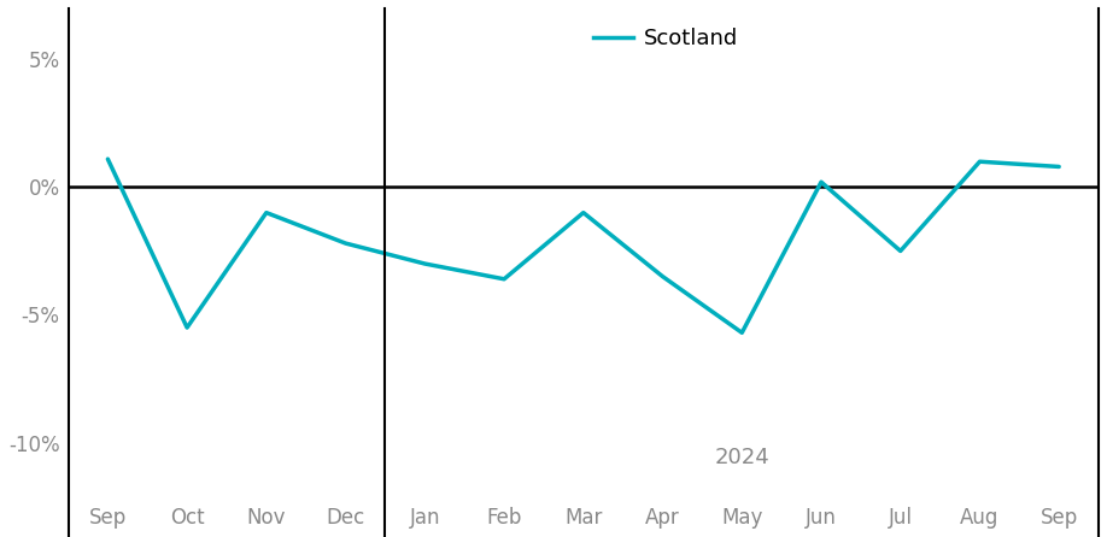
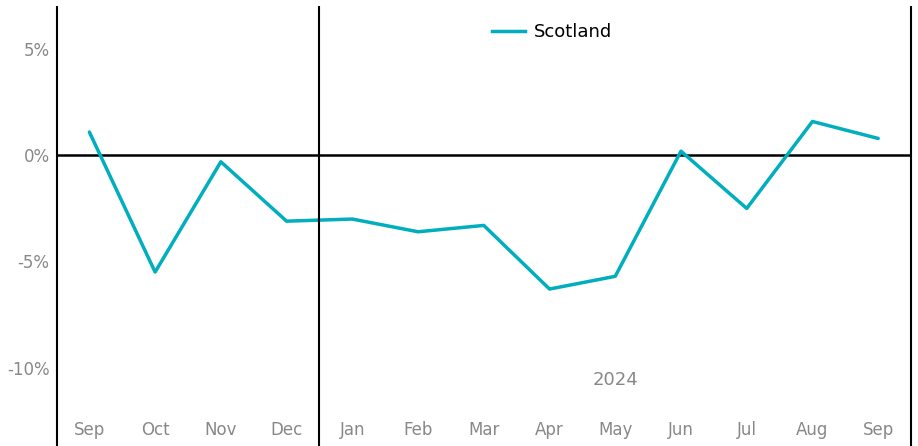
Nov: -1.0% -> -0.3%
Dec: -2.2% -> -3.1%
Mar: -1.0% -> -3.3%
Apr: -3.5% -> -6.3%
Aug: 1.0% -> 1.6%
